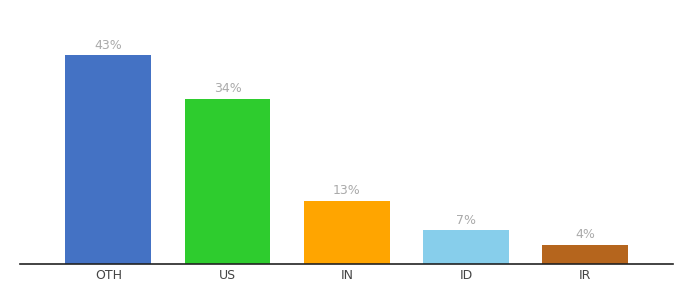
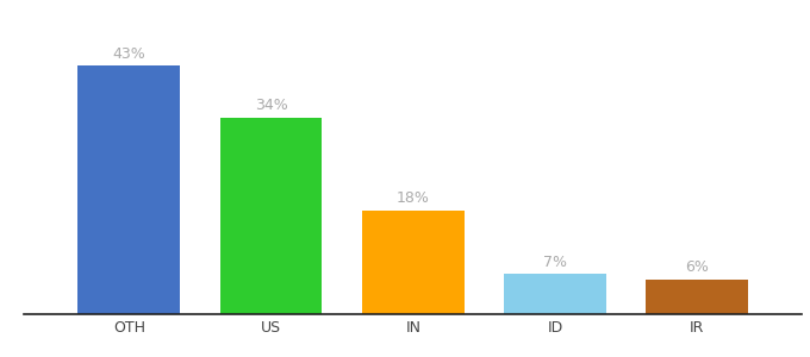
IN: 13% -> 18%
IR: 4% -> 6%
